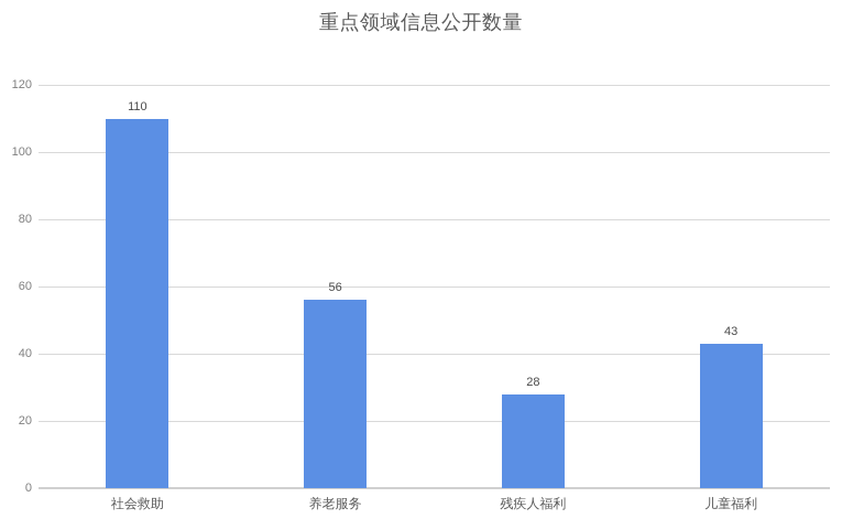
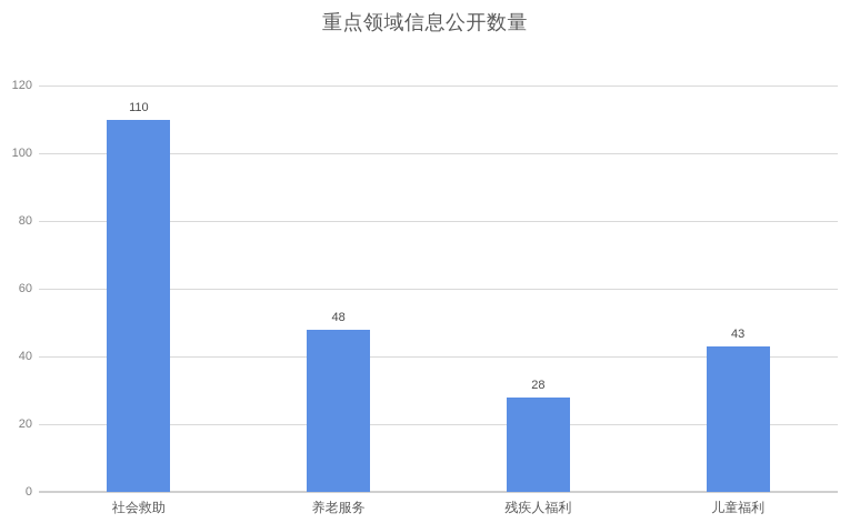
养老服务: 56 -> 48
